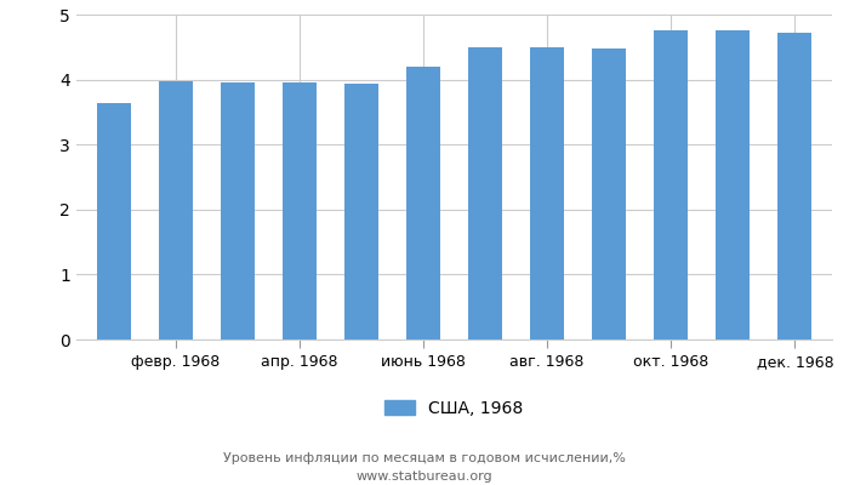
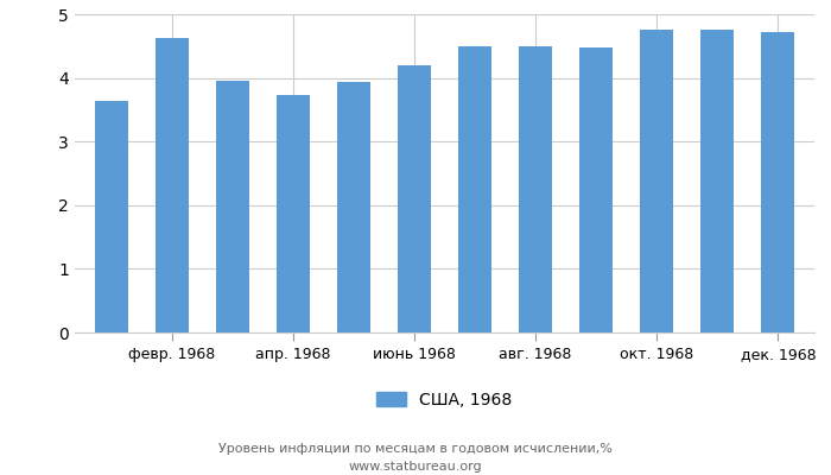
февр. 1968: 3.97 -> 4.62
апр. 1968: 3.95 -> 3.74
